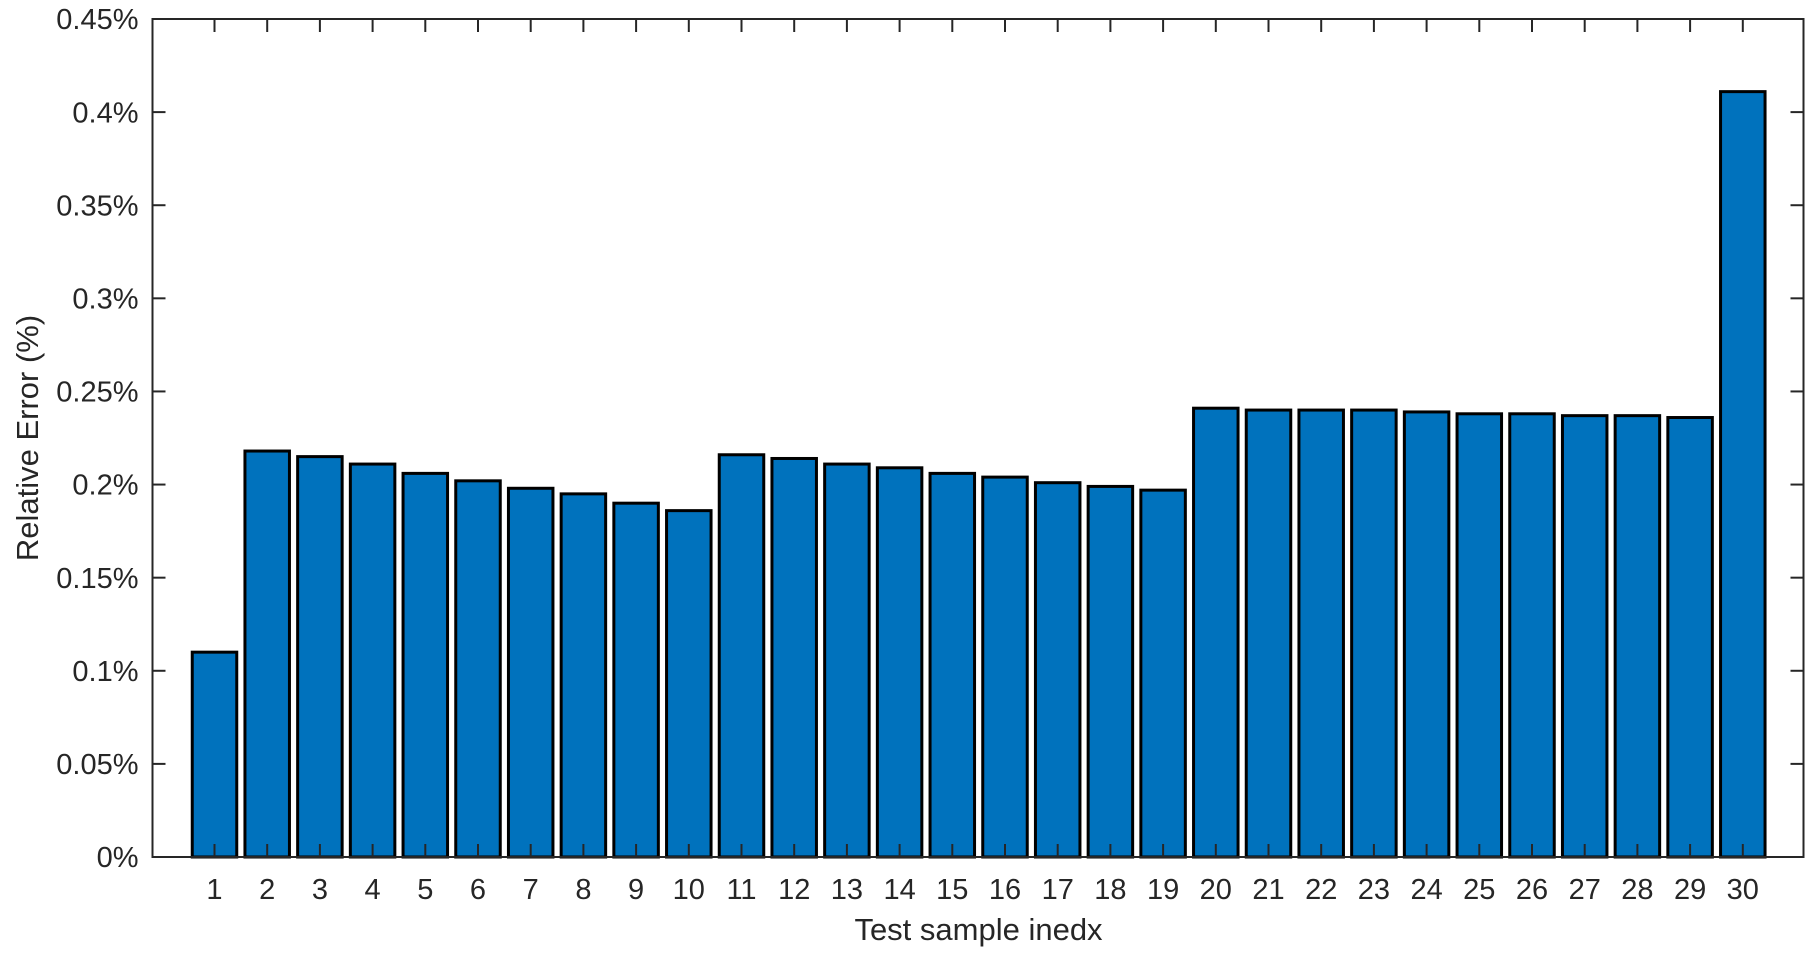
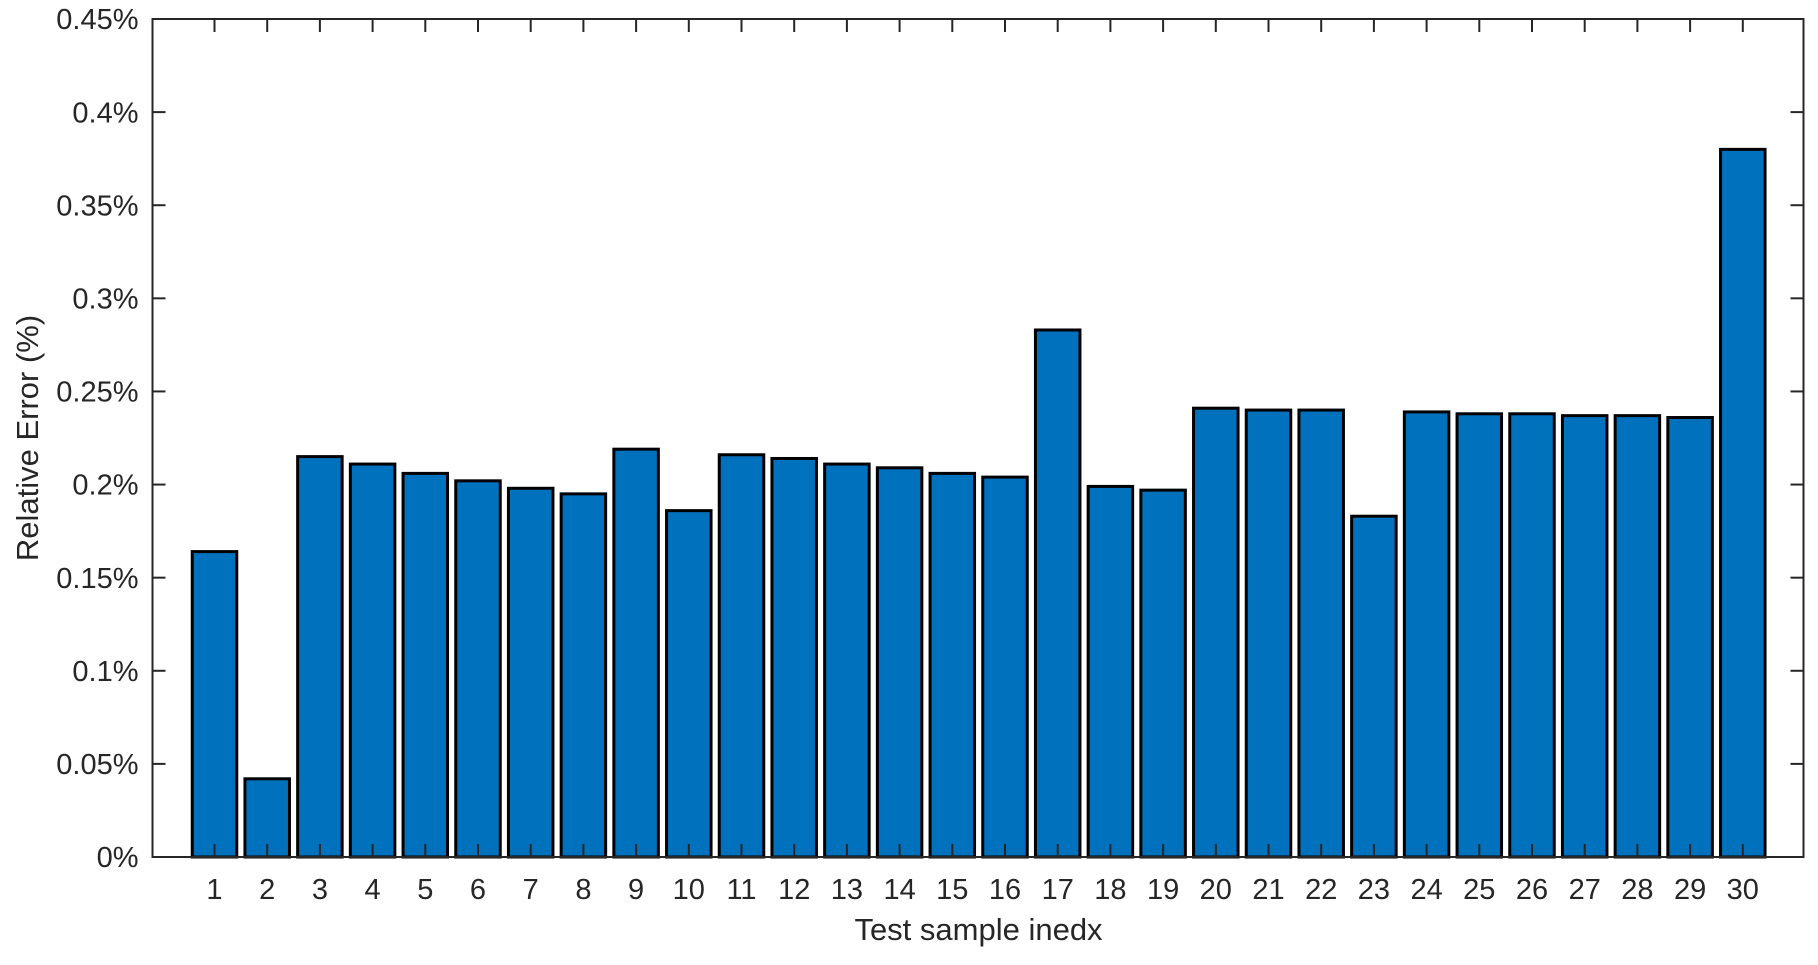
1: 0.110% -> 0.164%
2: 0.218% -> 0.042%
9: 0.190% -> 0.219%
17: 0.201% -> 0.283%
23: 0.240% -> 0.183%
30: 0.411% -> 0.380%
